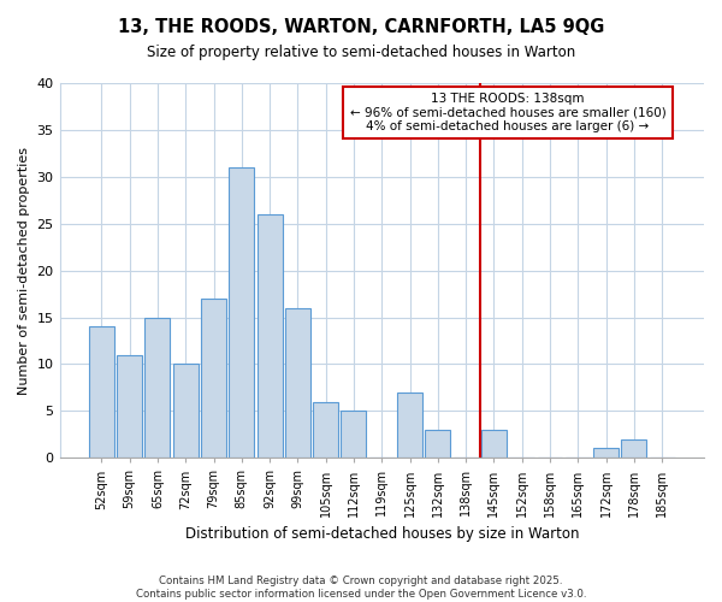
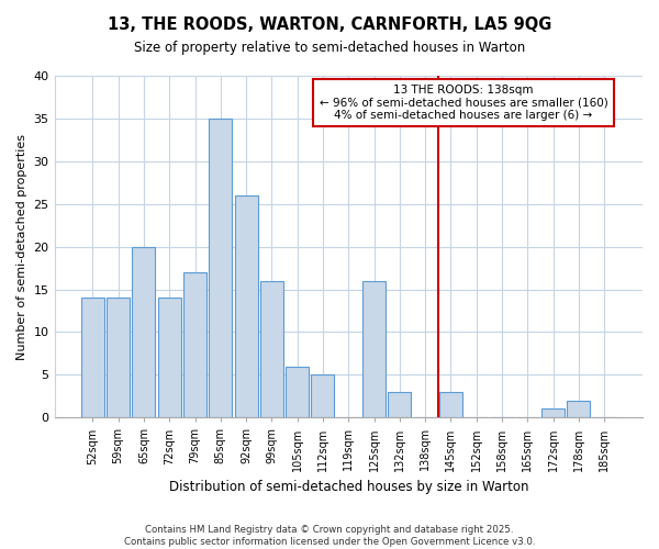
59sqm: 11 -> 14
65sqm: 15 -> 20
72sqm: 10 -> 14
85sqm: 31 -> 35
125sqm: 7 -> 16
